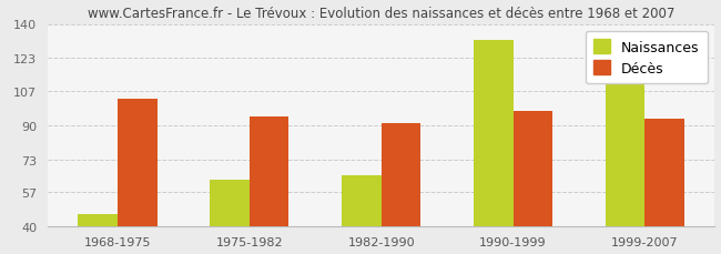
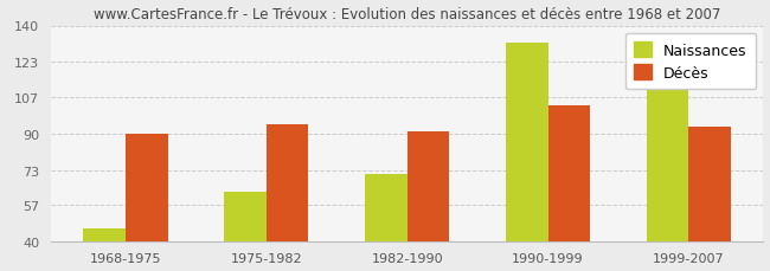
Décès/1968-1975: 103 -> 90
Naissances/1982-1990: 65 -> 71
Décès/1990-1999: 97 -> 103
